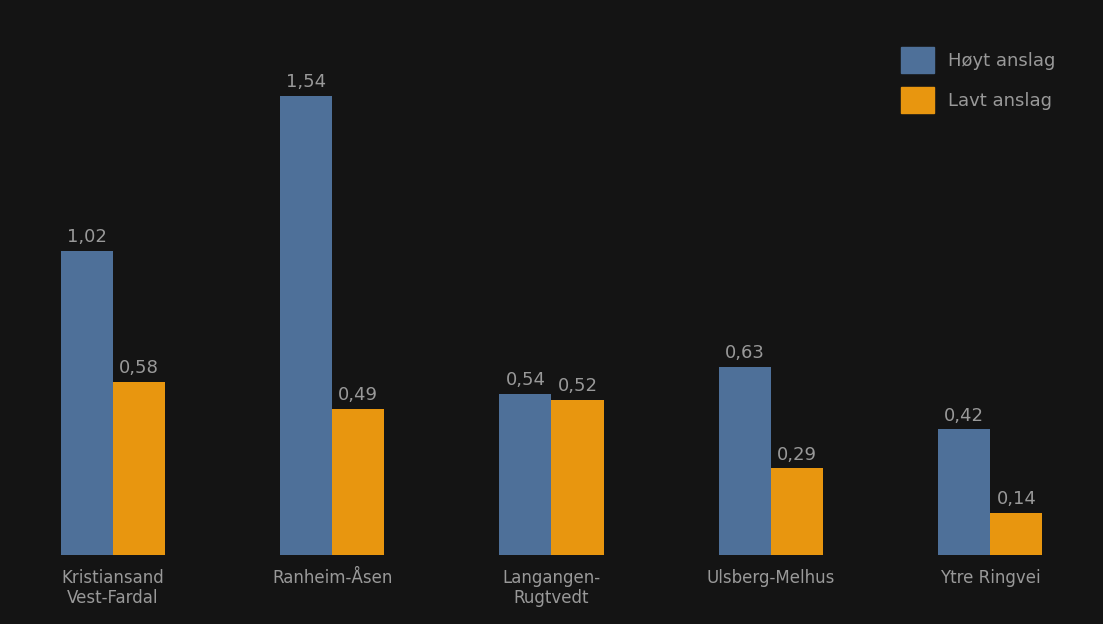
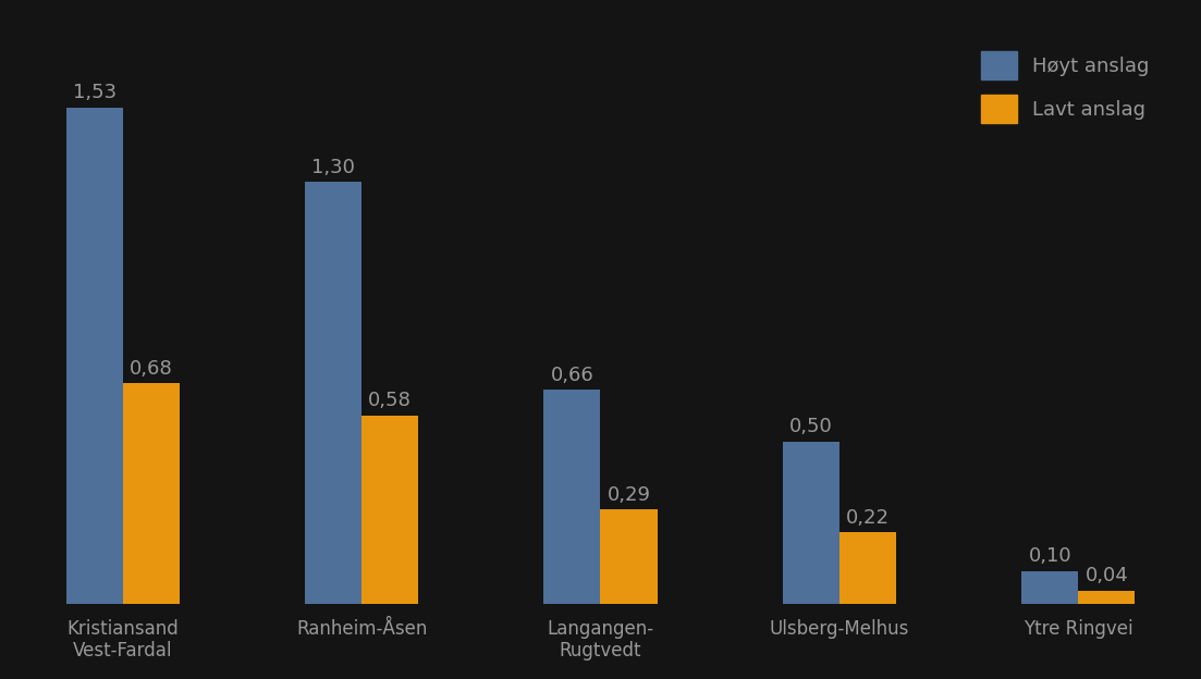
Høyt anslag/Kristiansand Vest-Fardal: 1,02 -> 1,53
Lavt anslag/Kristiansand Vest-Fardal: 0,58 -> 0,68
Høyt anslag/Ranheim-Åsen: 1,54 -> 1,30
Lavt anslag/Ranheim-Åsen: 0,49 -> 0,58
Høyt anslag/Langangen- Rugtvedt: 0,54 -> 0,66
Lavt anslag/Langangen- Rugtvedt: 0,52 -> 0,29
Høyt anslag/Ulsberg-Melhus: 0,63 -> 0,50
Lavt anslag/Ulsberg-Melhus: 0,29 -> 0,22
Høyt anslag/Ytre Ringvei: 0,42 -> 0,10
Lavt anslag/Ytre Ringvei: 0,14 -> 0,04
